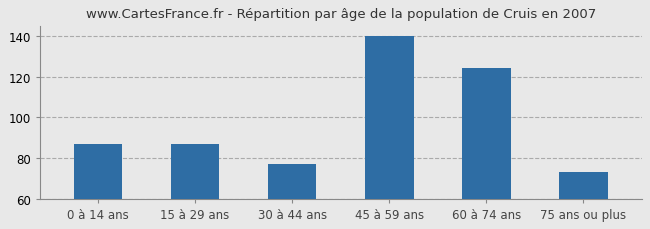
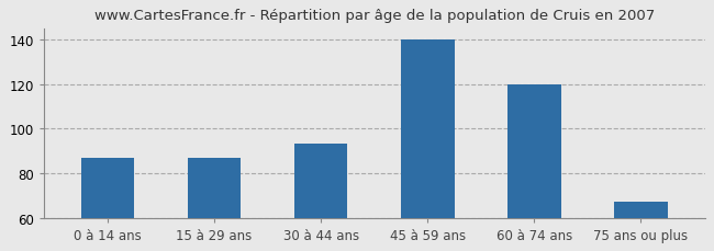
30 à 44 ans: 77 -> 93
60 à 74 ans: 124 -> 120
75 ans ou plus: 73 -> 67
